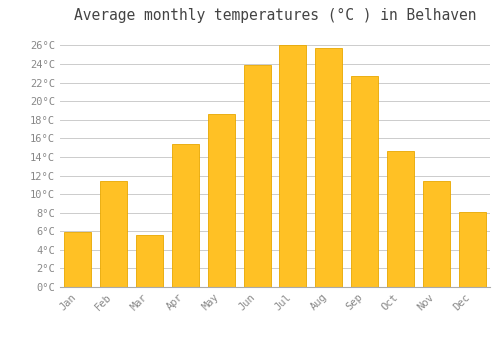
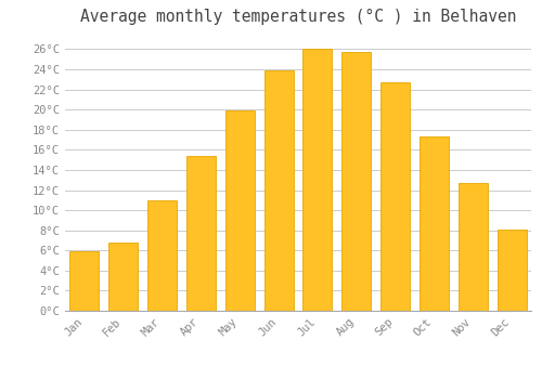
Feb: 11.4°C -> 6.8°C
Mar: 5.6°C -> 11.0°C
May: 18.6°C -> 19.9°C
Oct: 14.6°C -> 17.3°C
Nov: 11.4°C -> 12.7°C
